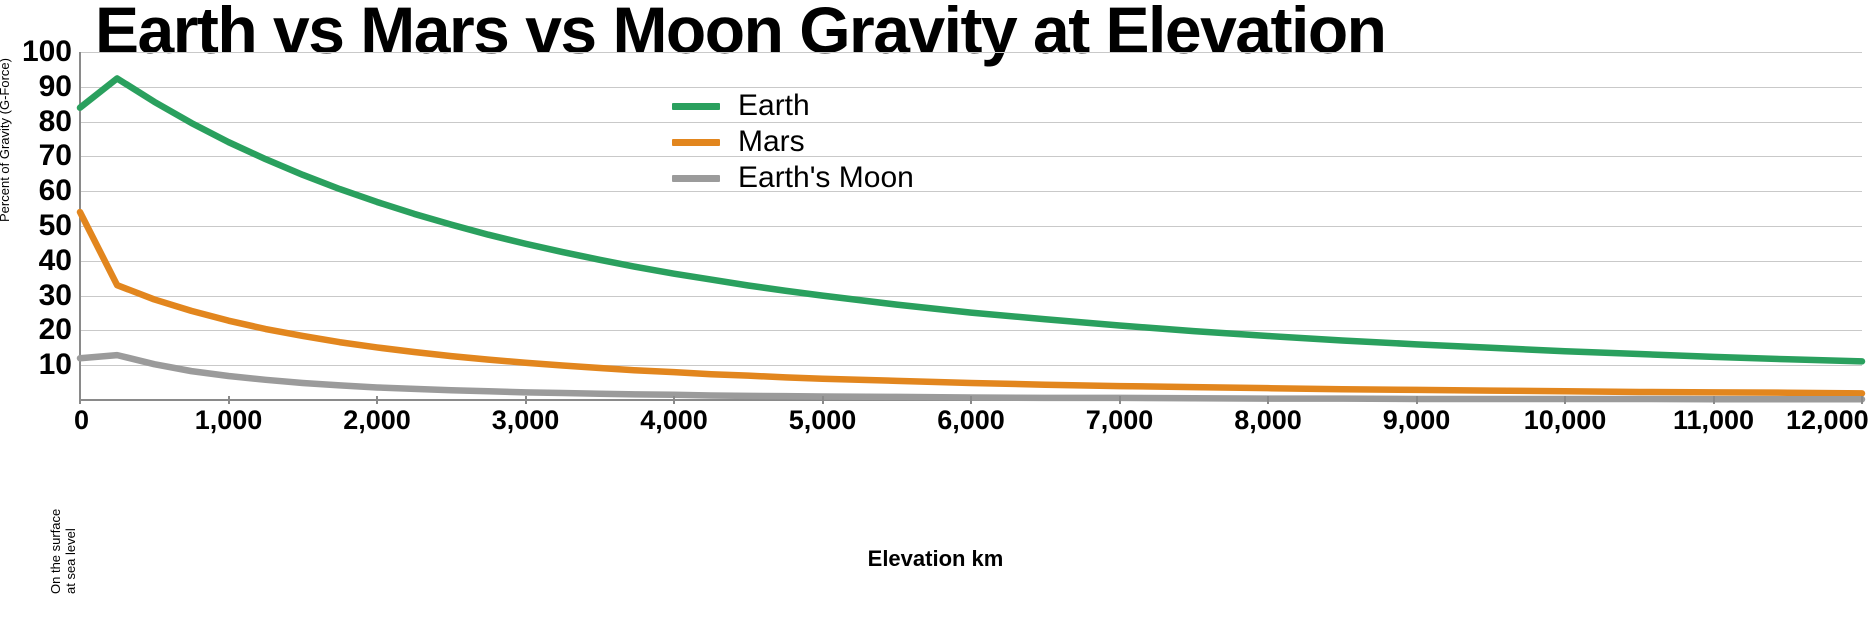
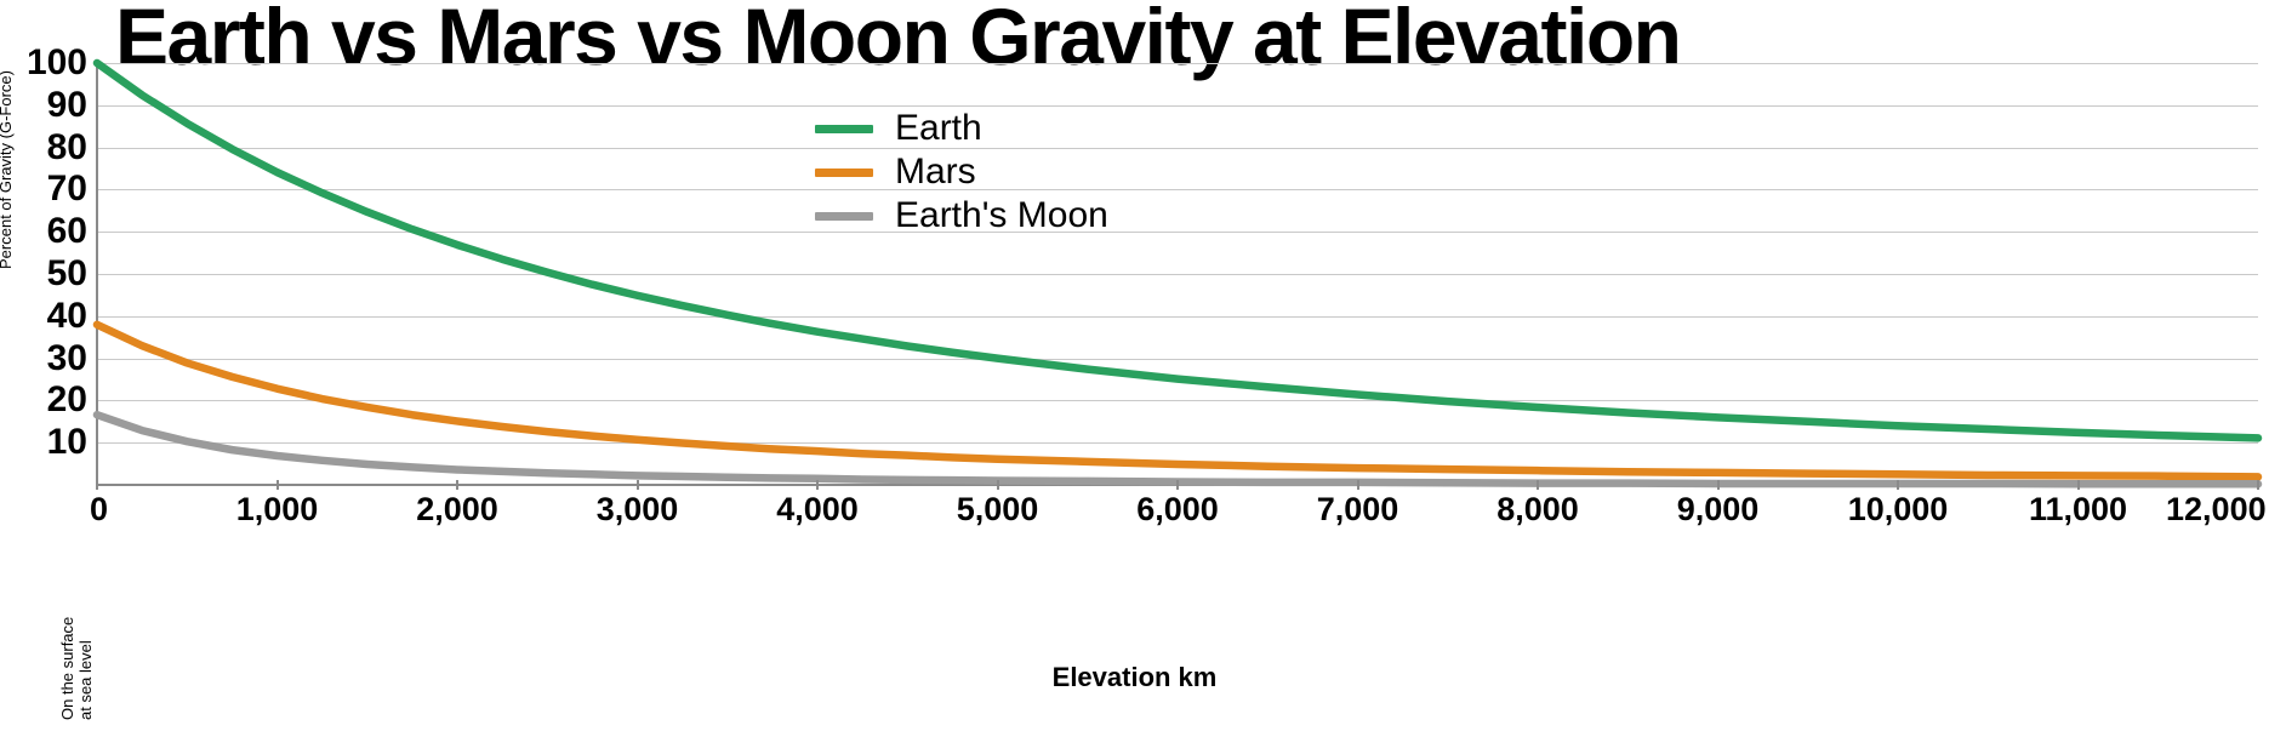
Earth/0: 84 -> 100
Mars/0: 54 -> 38
Earth's Moon/0: 12 -> 17
